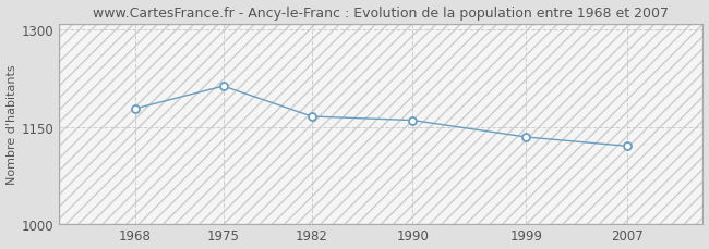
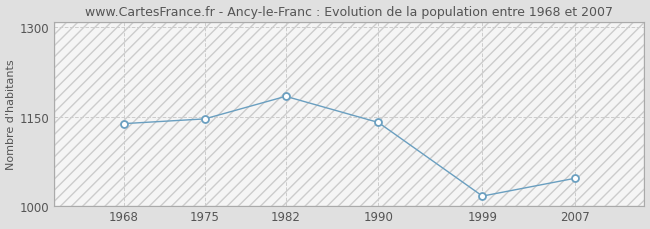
1968: 1178 -> 1138
1975: 1213 -> 1146
1982: 1166 -> 1184
1990: 1160 -> 1140
1999: 1134 -> 1016
2007: 1120 -> 1046
